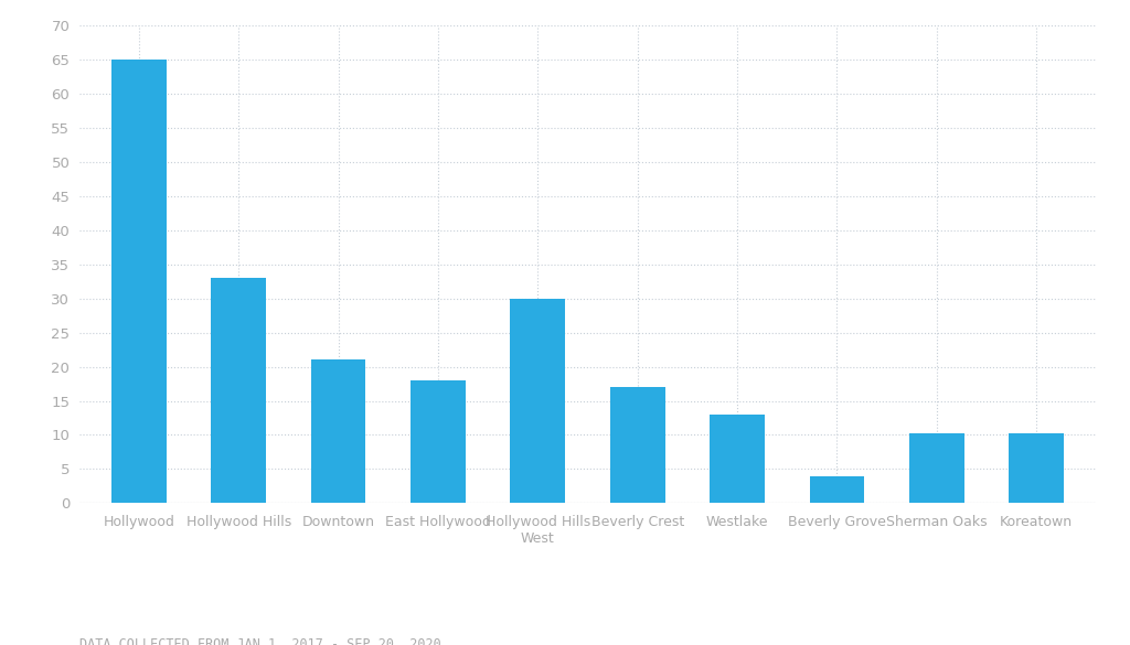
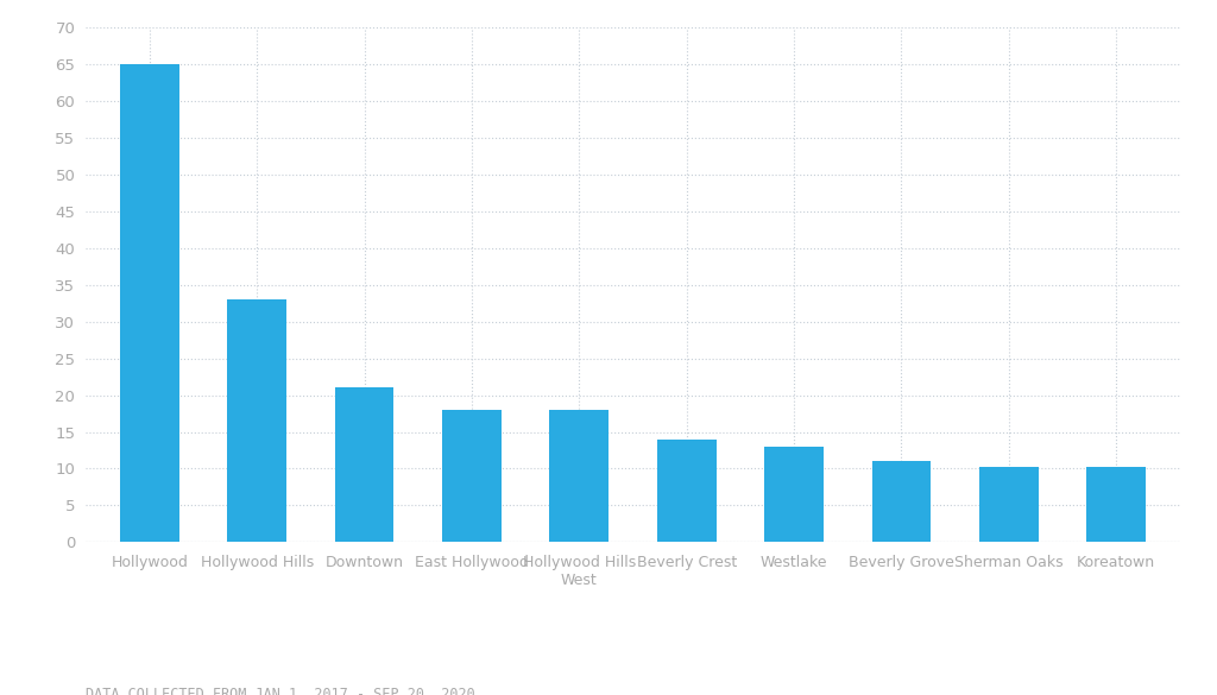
Hollywood Hills West: 30.0 -> 18.0
Beverly Crest: 17.0 -> 14.0
Beverly Grove: 4.0 -> 11.0
